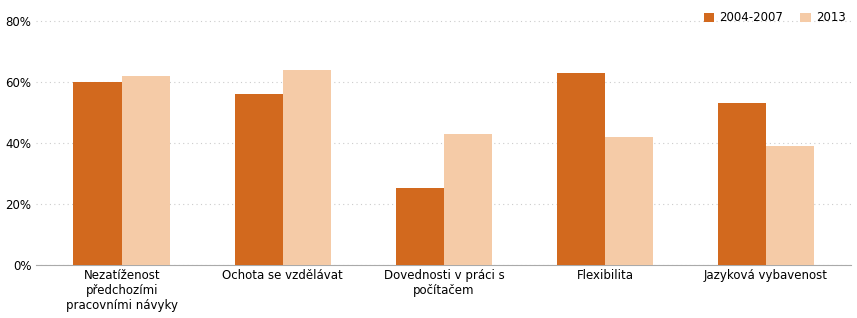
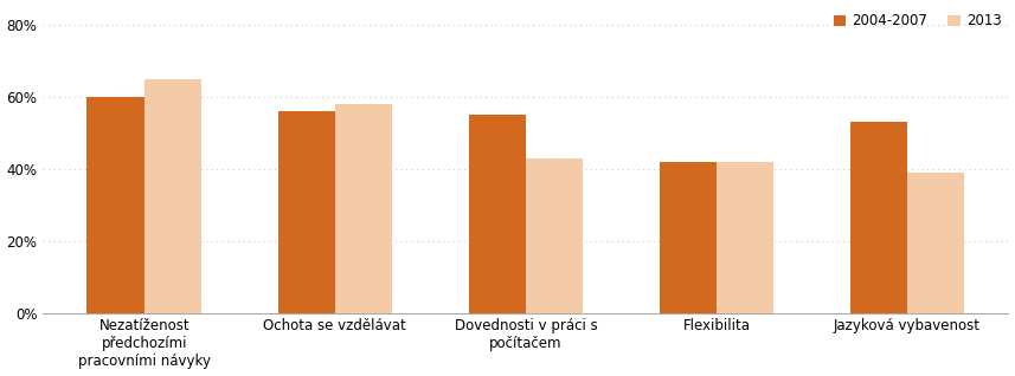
2013/Nezatíženost předchozími pracovními návyky: 62% -> 65%
2013/Ochota se vzdělávat: 64% -> 58%
2004-2007/Dovednosti v práci s počítačem: 25% -> 55%
2004-2007/Flexibilita: 63% -> 42%
